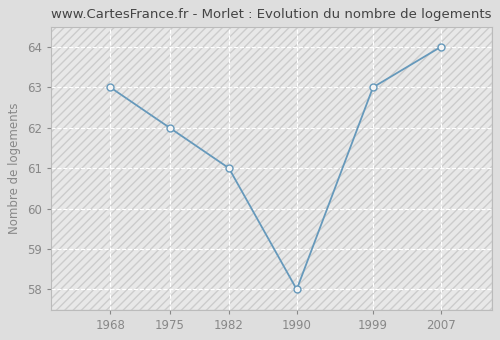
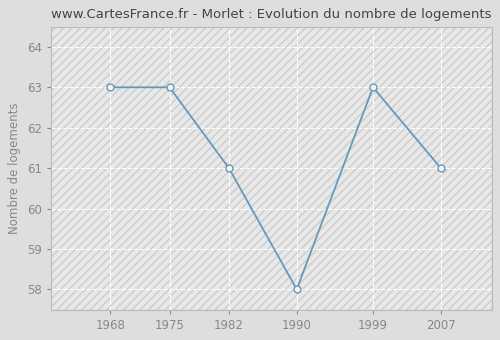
1975: 62 -> 63
2007: 64 -> 61
